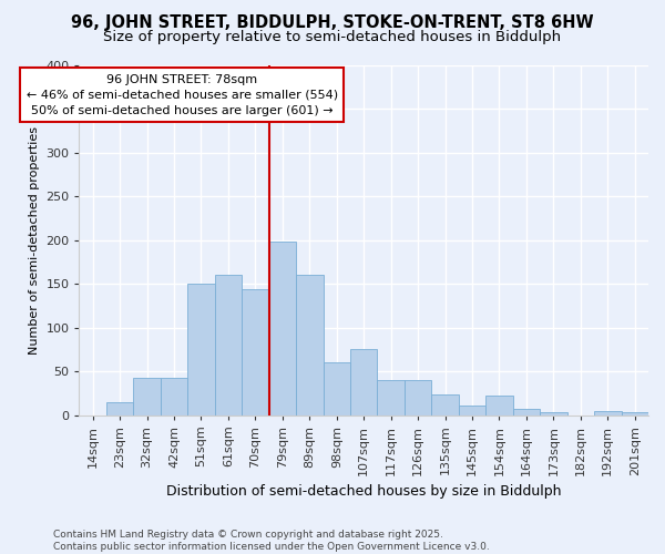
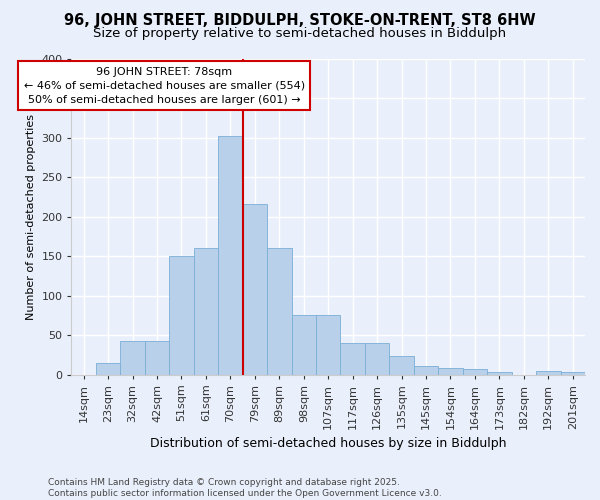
70sqm: 144 -> 303
79sqm: 198 -> 216
98sqm: 60 -> 76
154sqm: 22 -> 9
